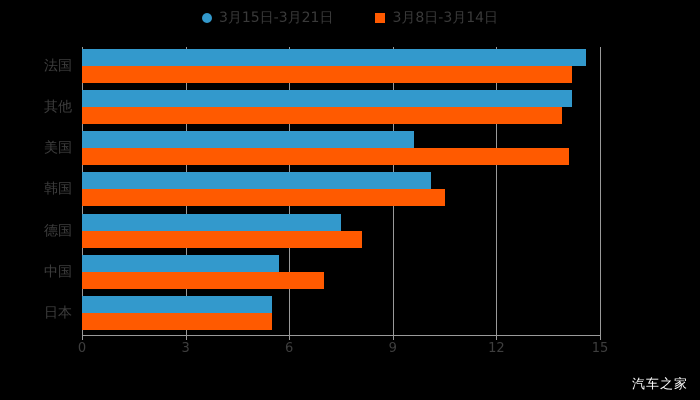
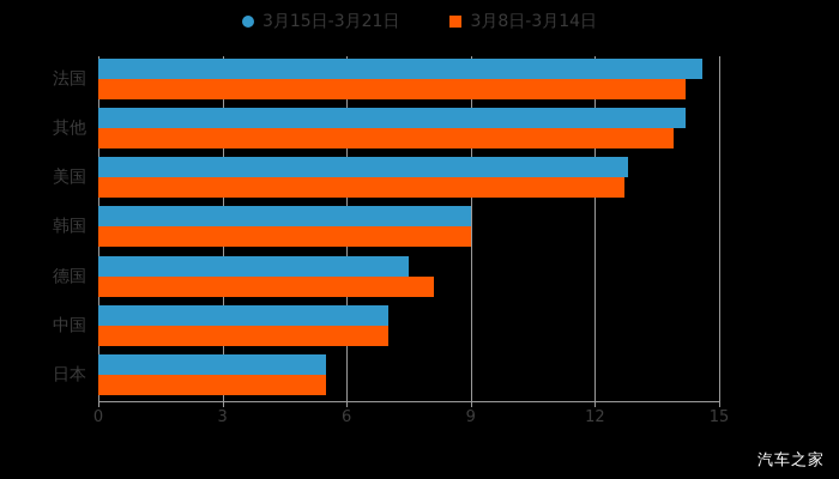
3月15日-3月21日/美国: 9.6 -> 12.8
3月8日-3月14日/美国: 14.1 -> 12.7
3月15日-3月21日/韩国: 10.1 -> 9.0
3月8日-3月14日/韩国: 10.5 -> 9.0
3月15日-3月21日/中国: 5.7 -> 7.0
